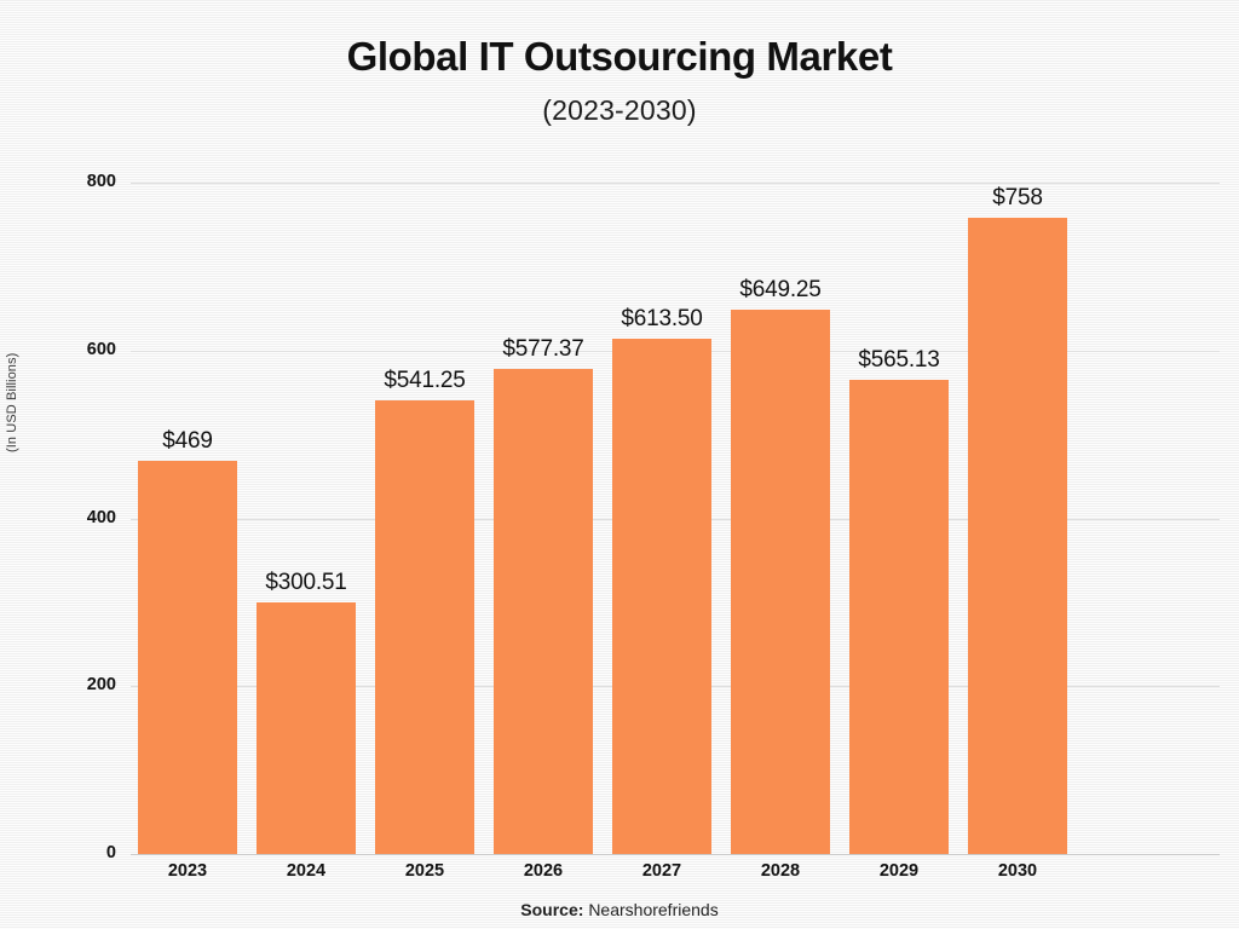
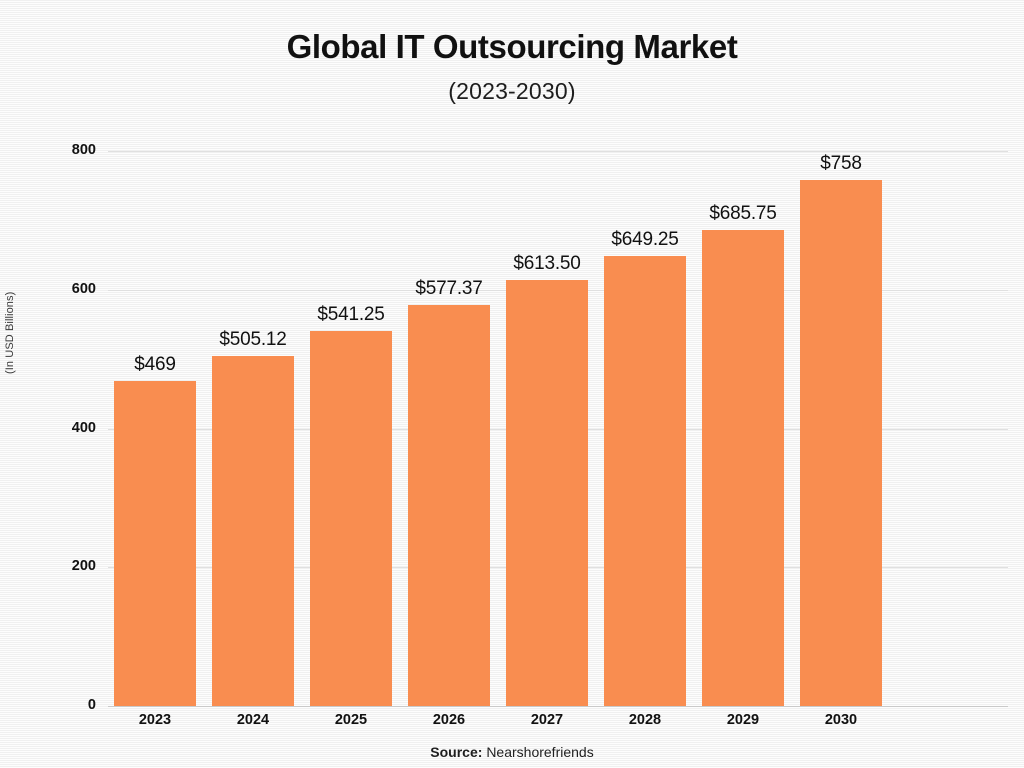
2024: $300.51 -> $505.12
2029: $565.13 -> $685.75
